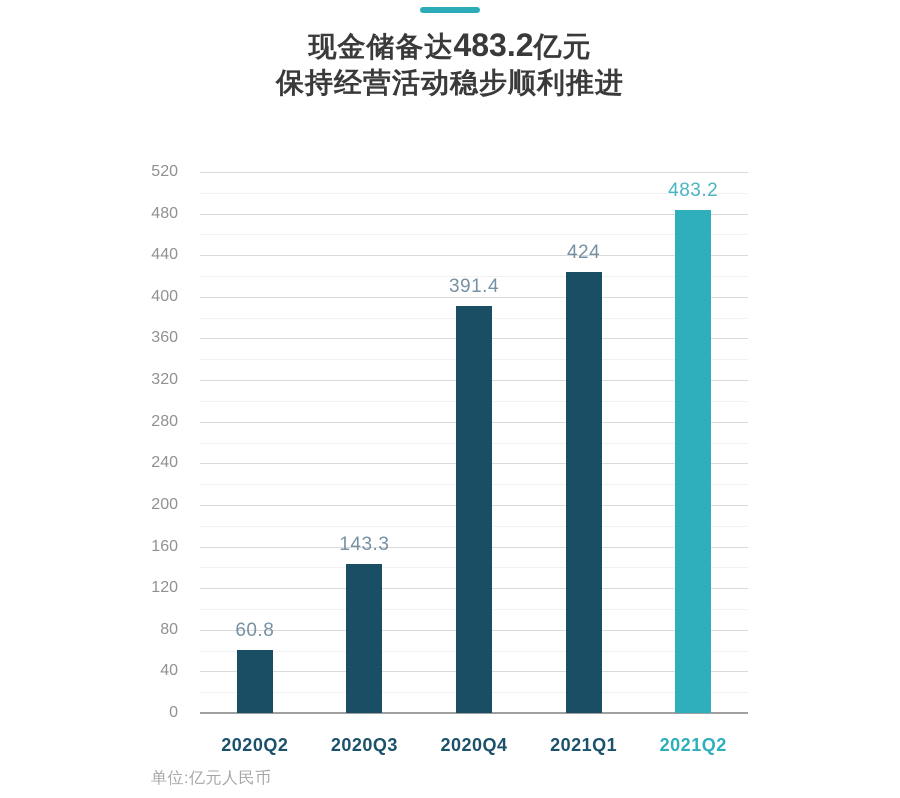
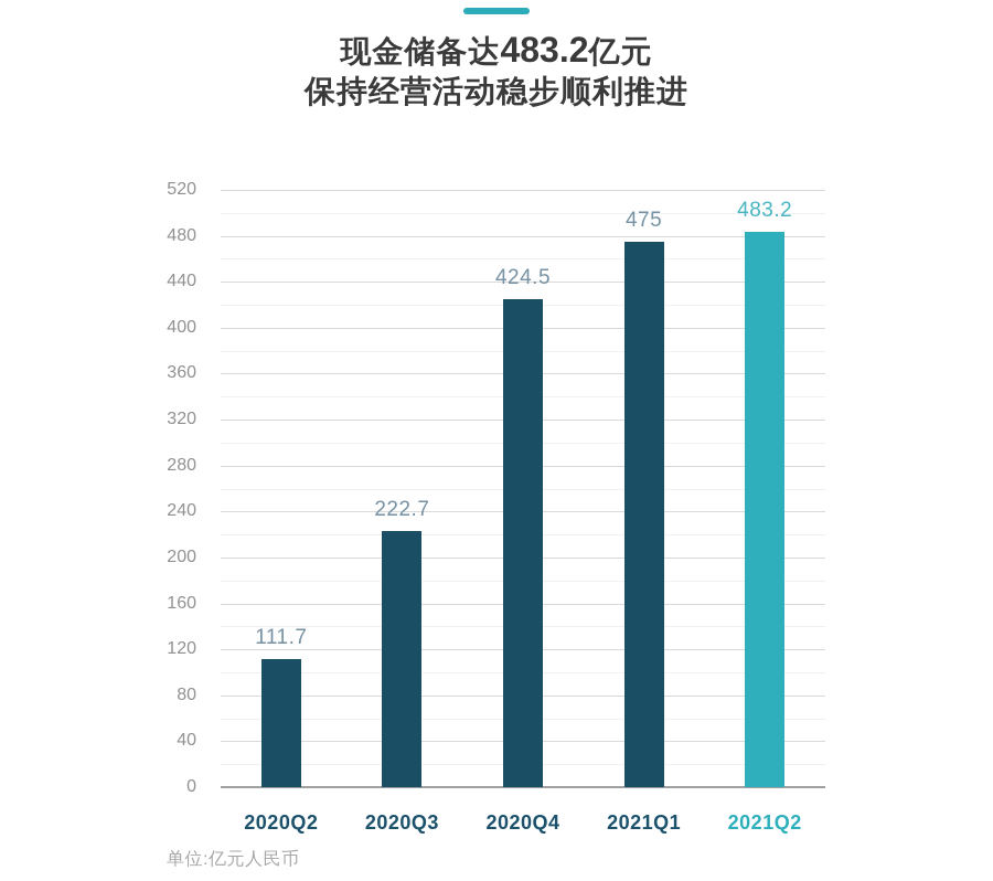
2020Q2: 60.8 -> 111.7
2020Q3: 143.3 -> 222.7
2020Q4: 391.4 -> 424.5
2021Q1: 424 -> 475
